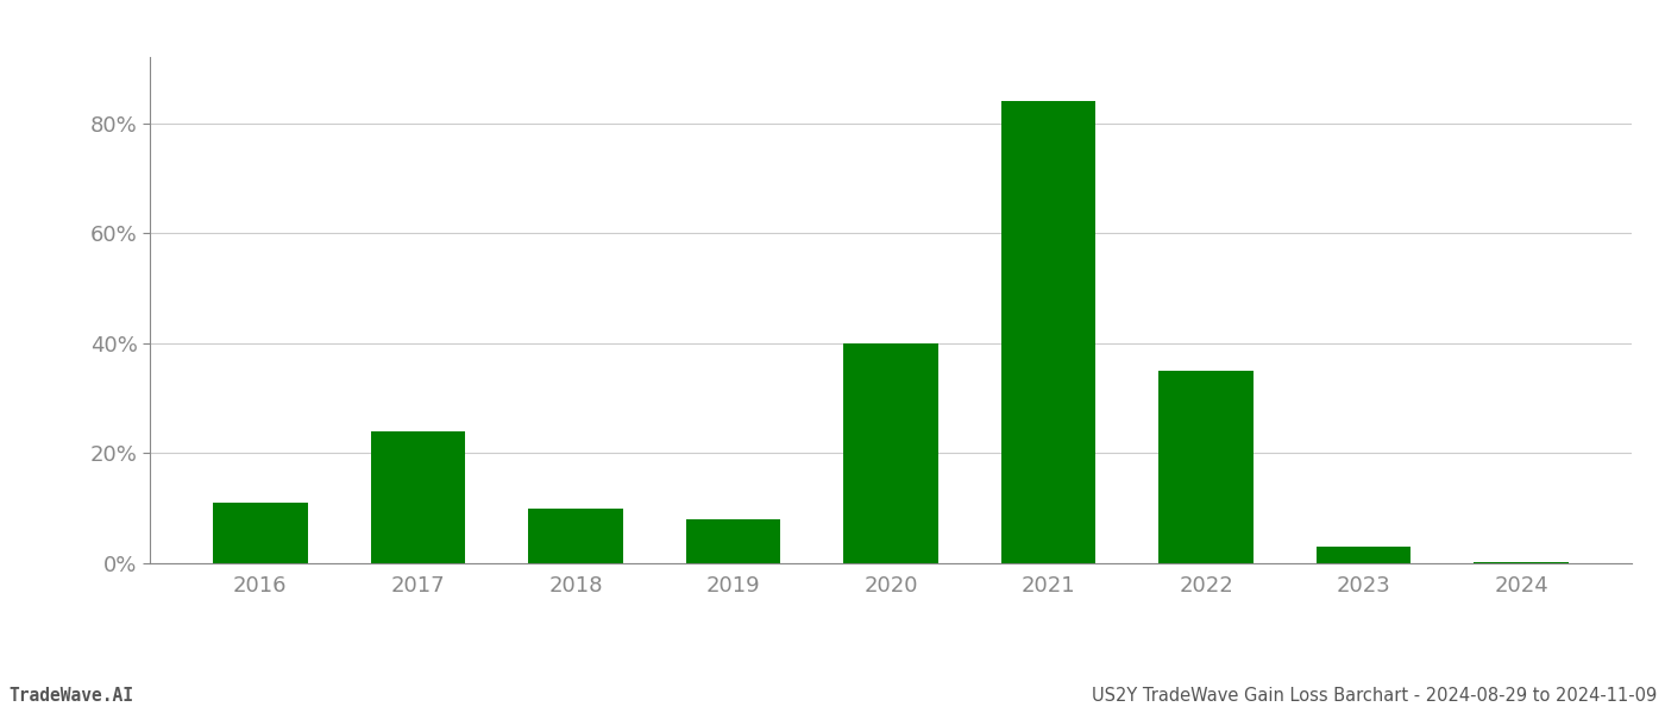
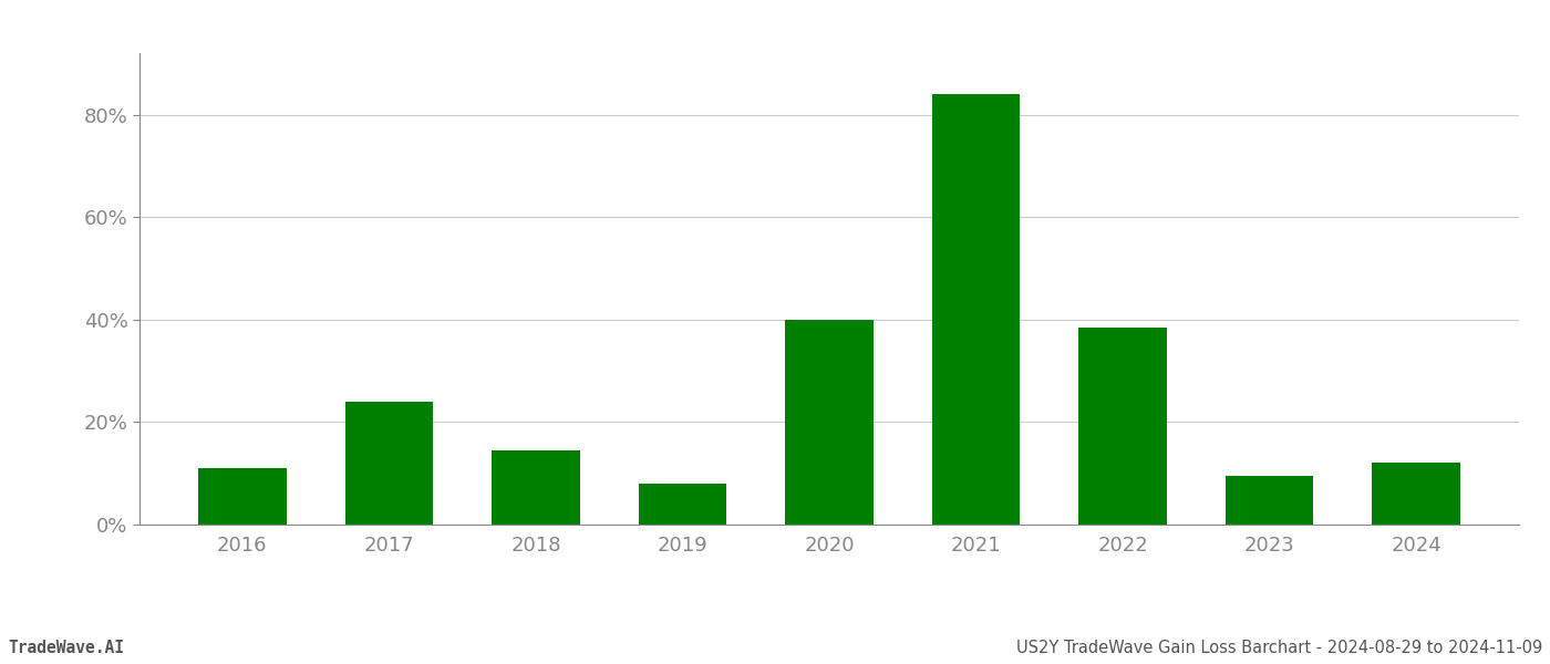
2018: 10.0% -> 14.5%
2022: 35.0% -> 38.5%
2023: 3.0% -> 9.5%
2024: 0.2% -> 12.0%
